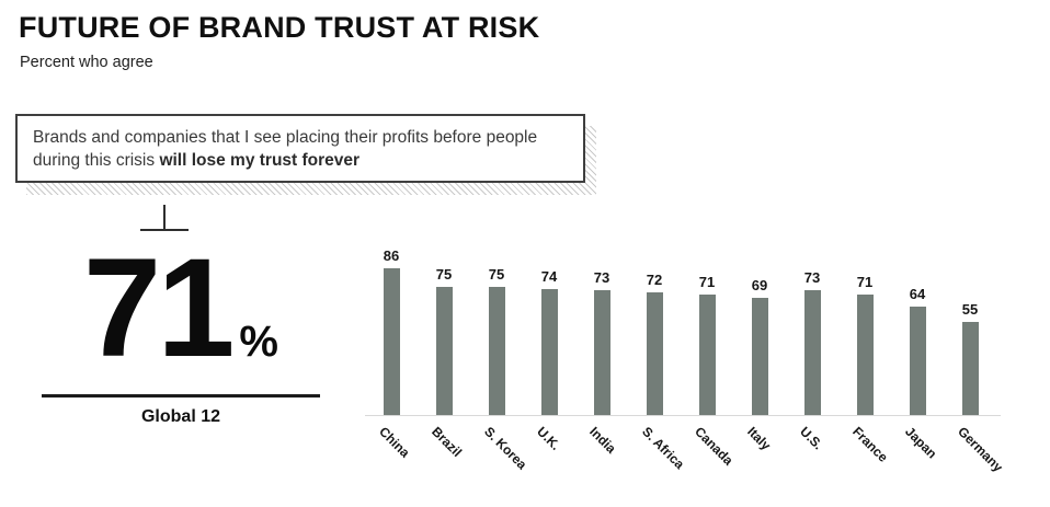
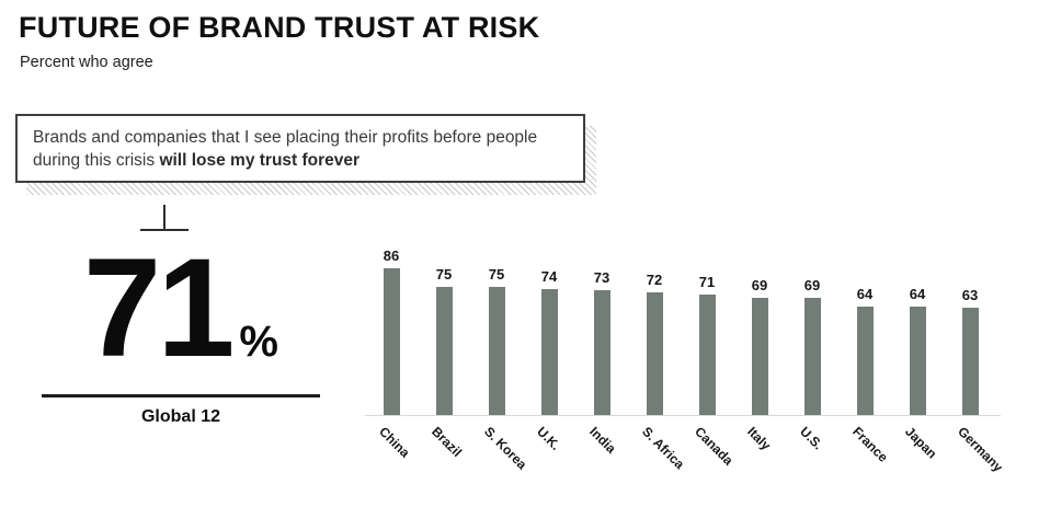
U.S.: 73 -> 69
France: 71 -> 64
Germany: 55 -> 63
